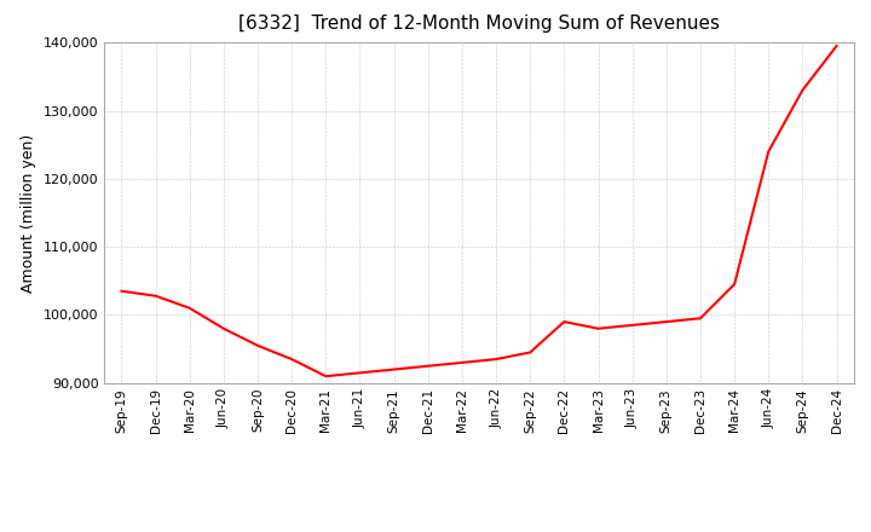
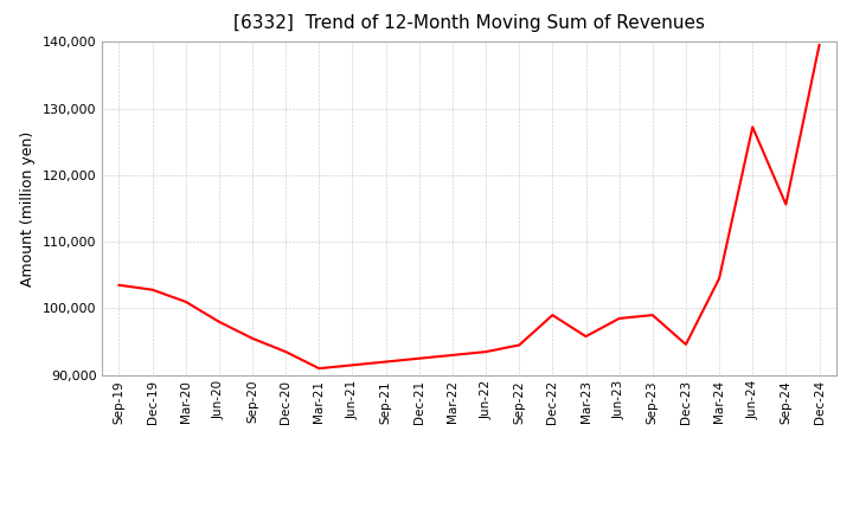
Mar-23: 98,000 -> 95,800
Dec-23: 99,500 -> 94,600
Jun-24: 124,000 -> 127,200
Sep-24: 133,000 -> 115,600
